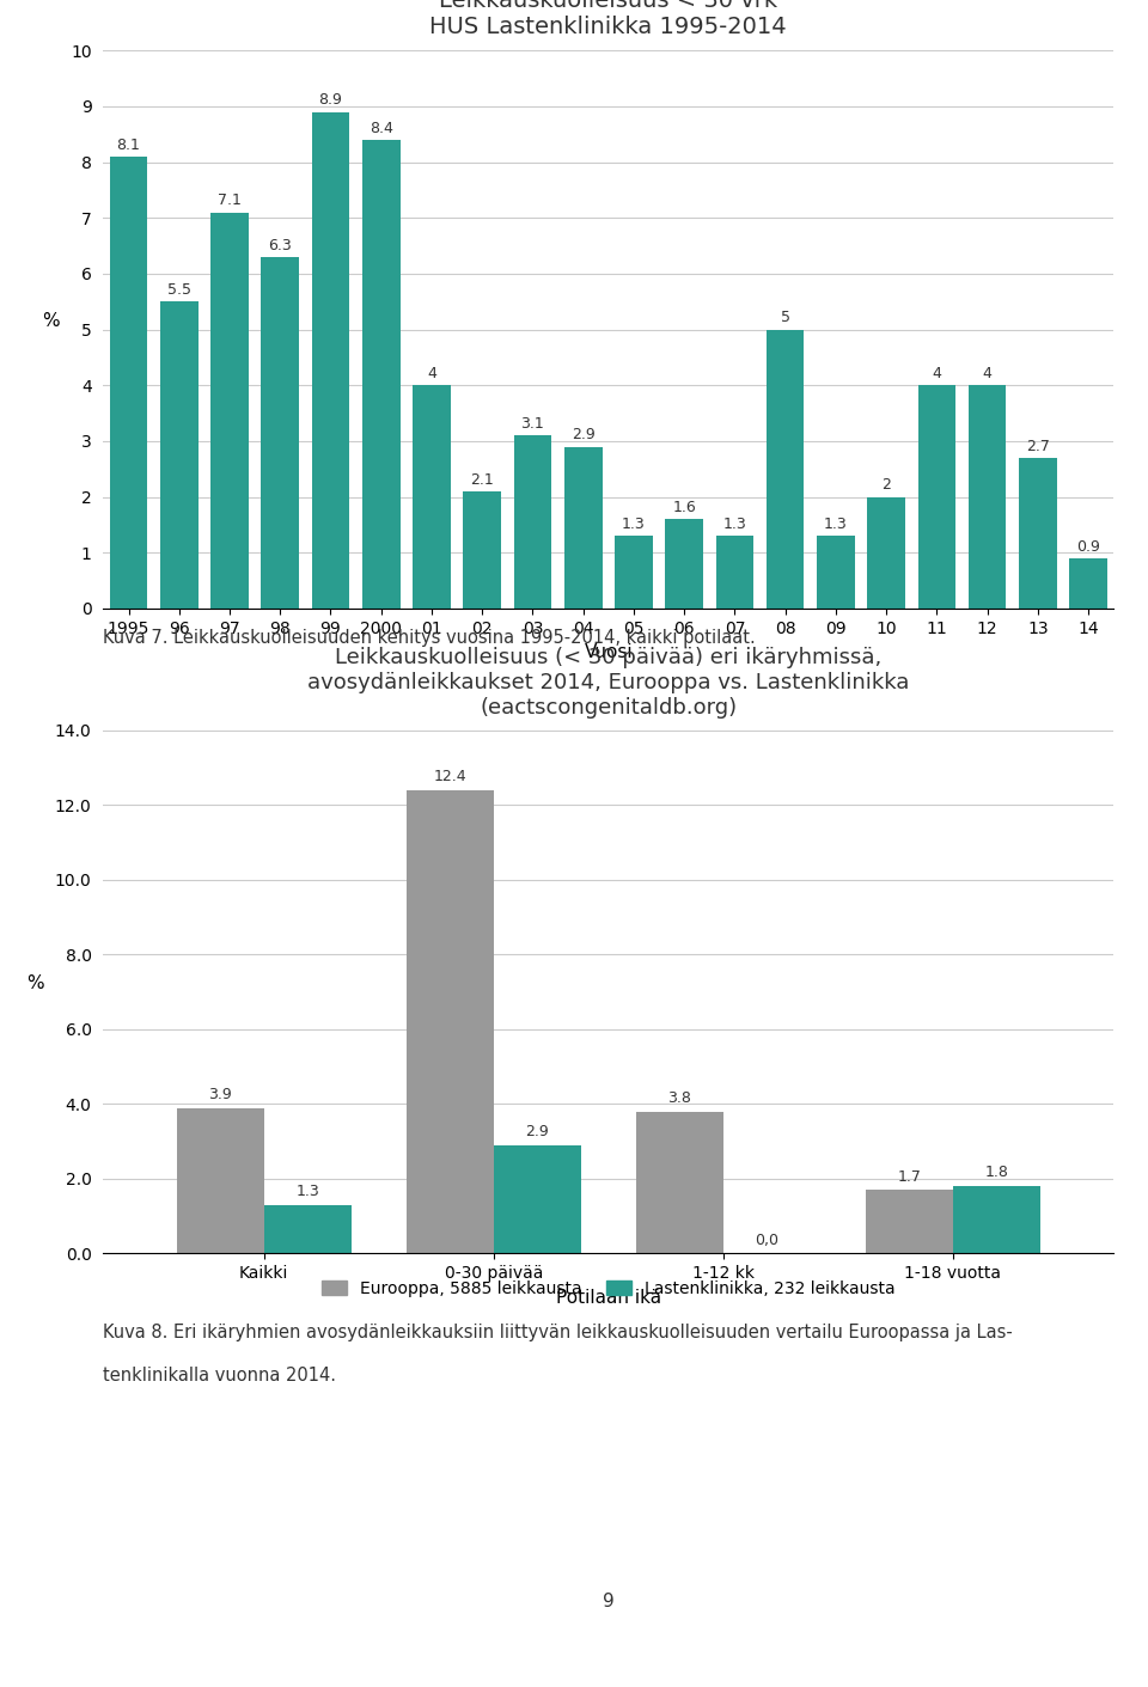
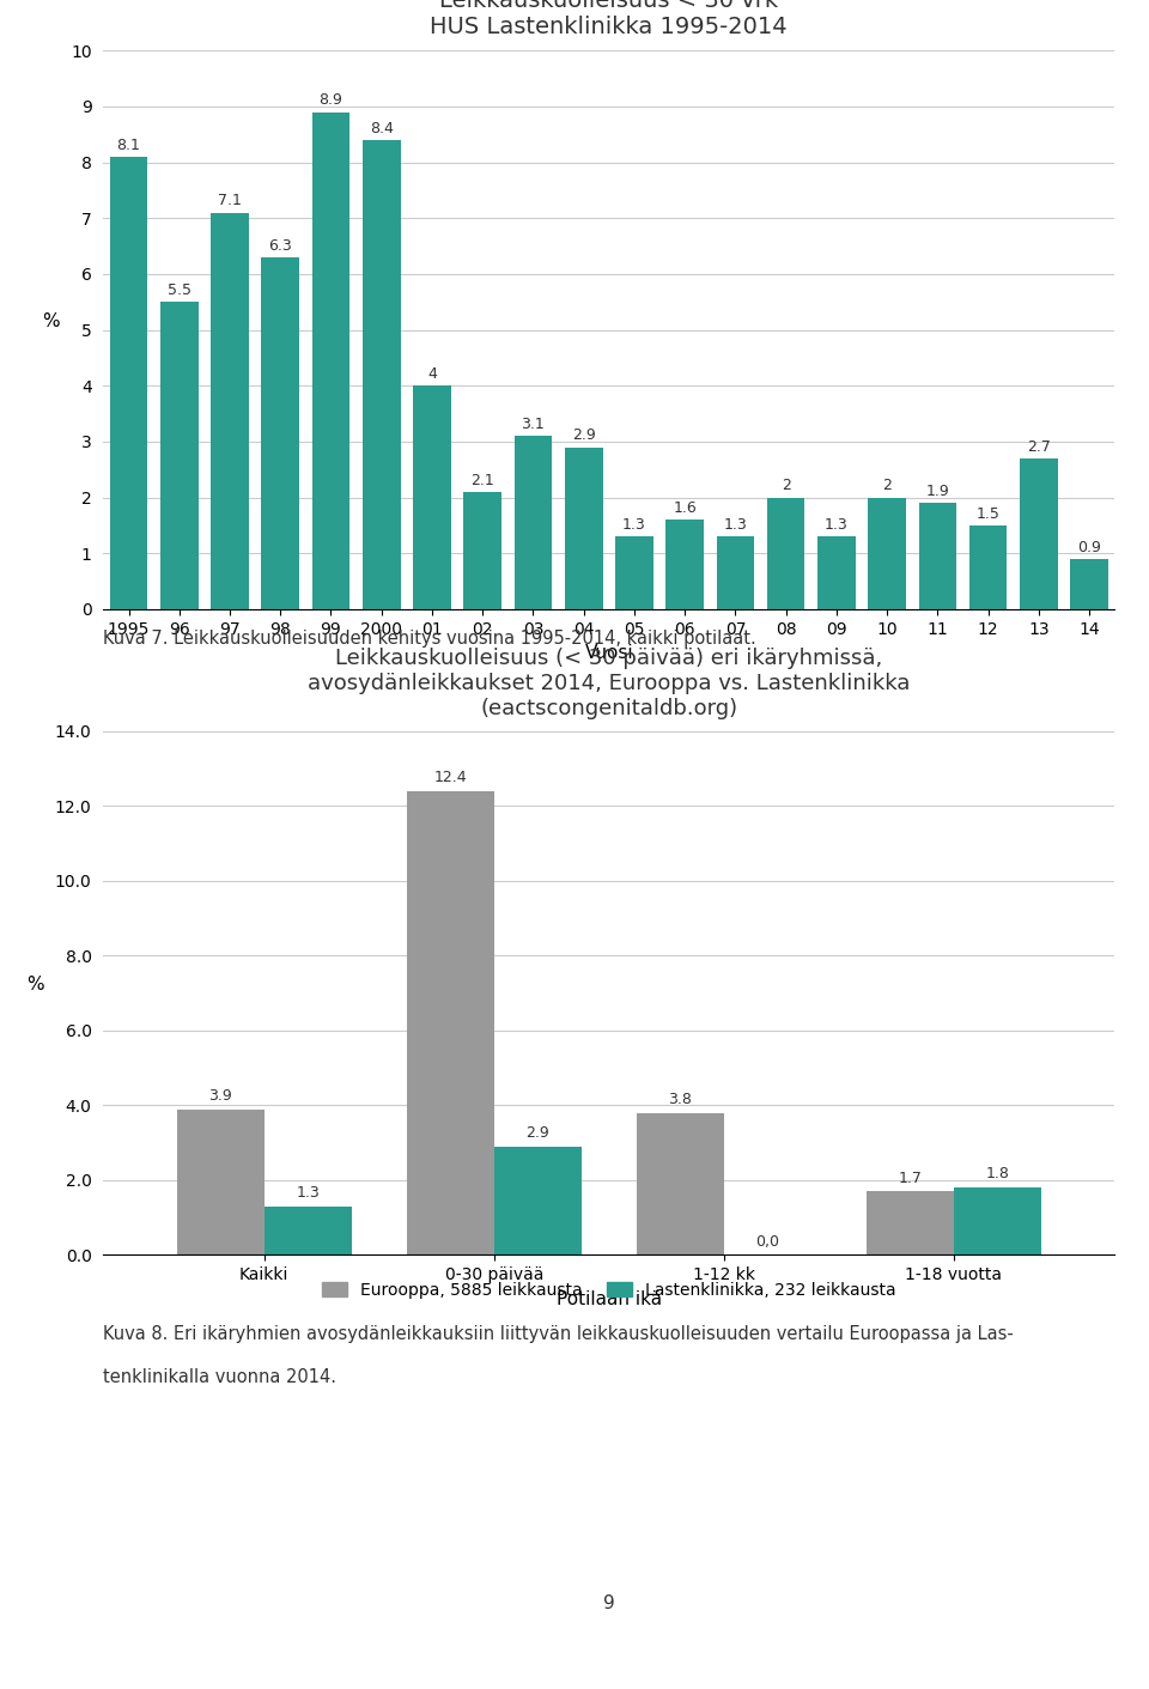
08: 5 -> 2
11: 4 -> 1.9
12: 4 -> 1.5
